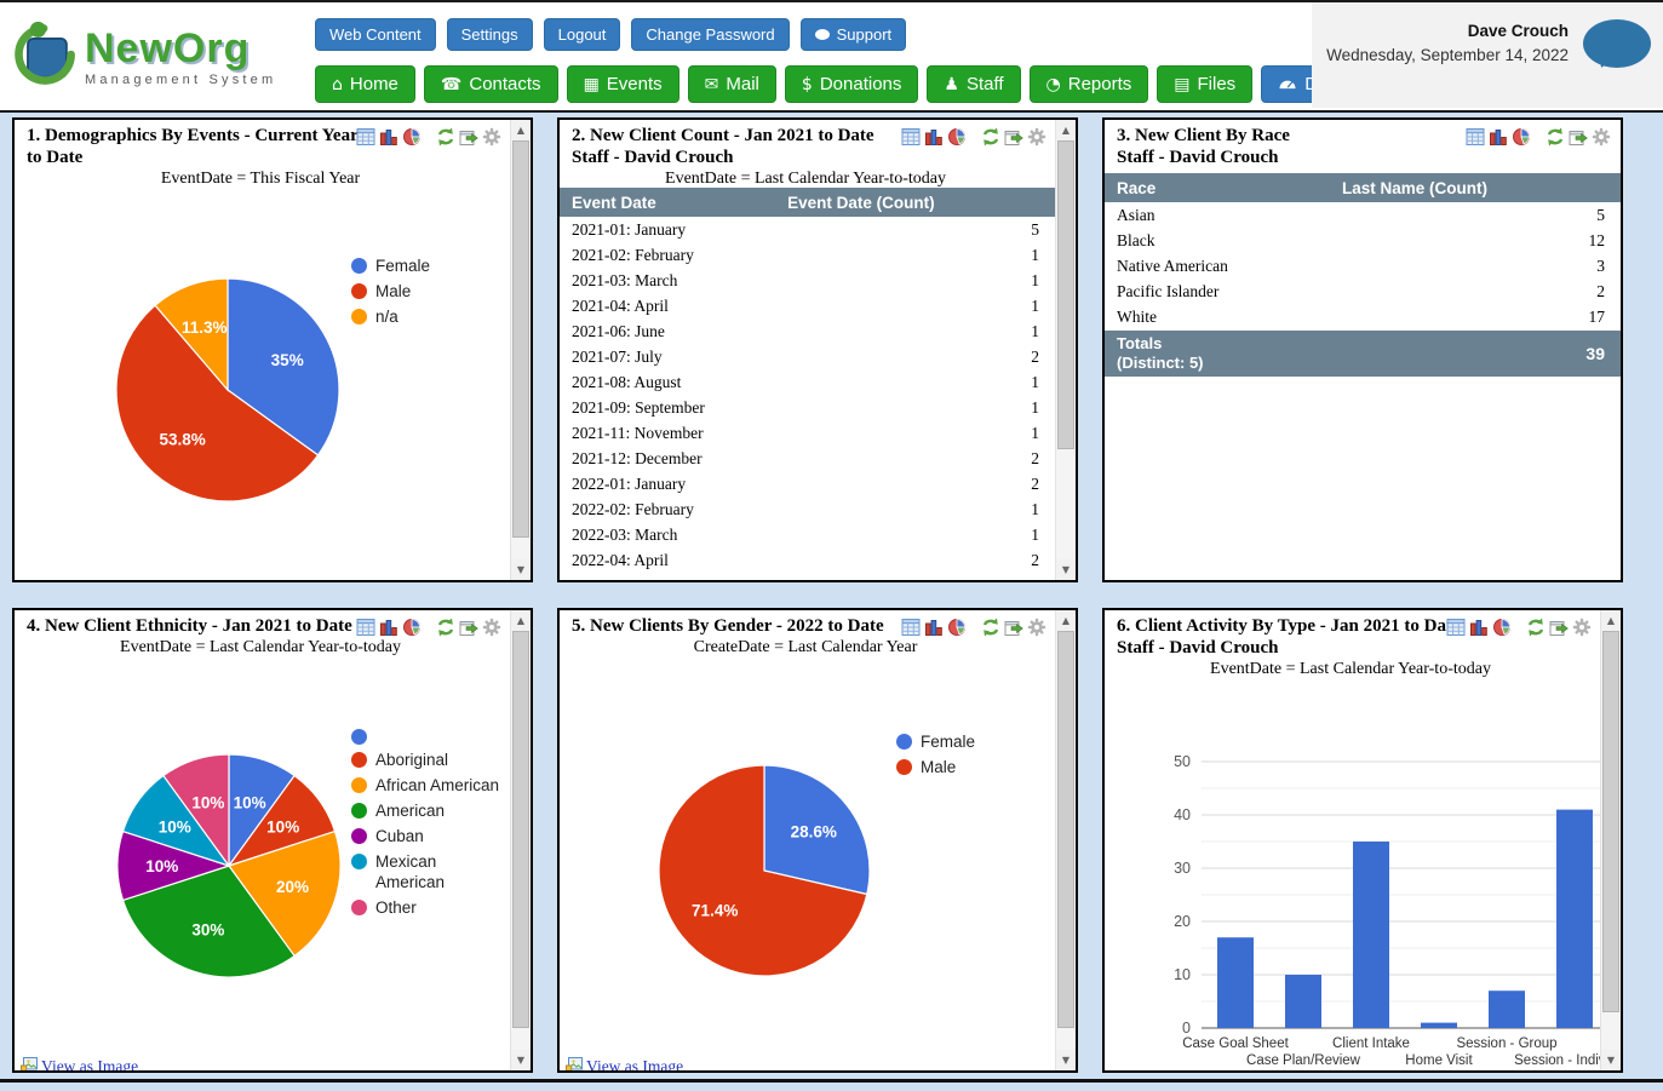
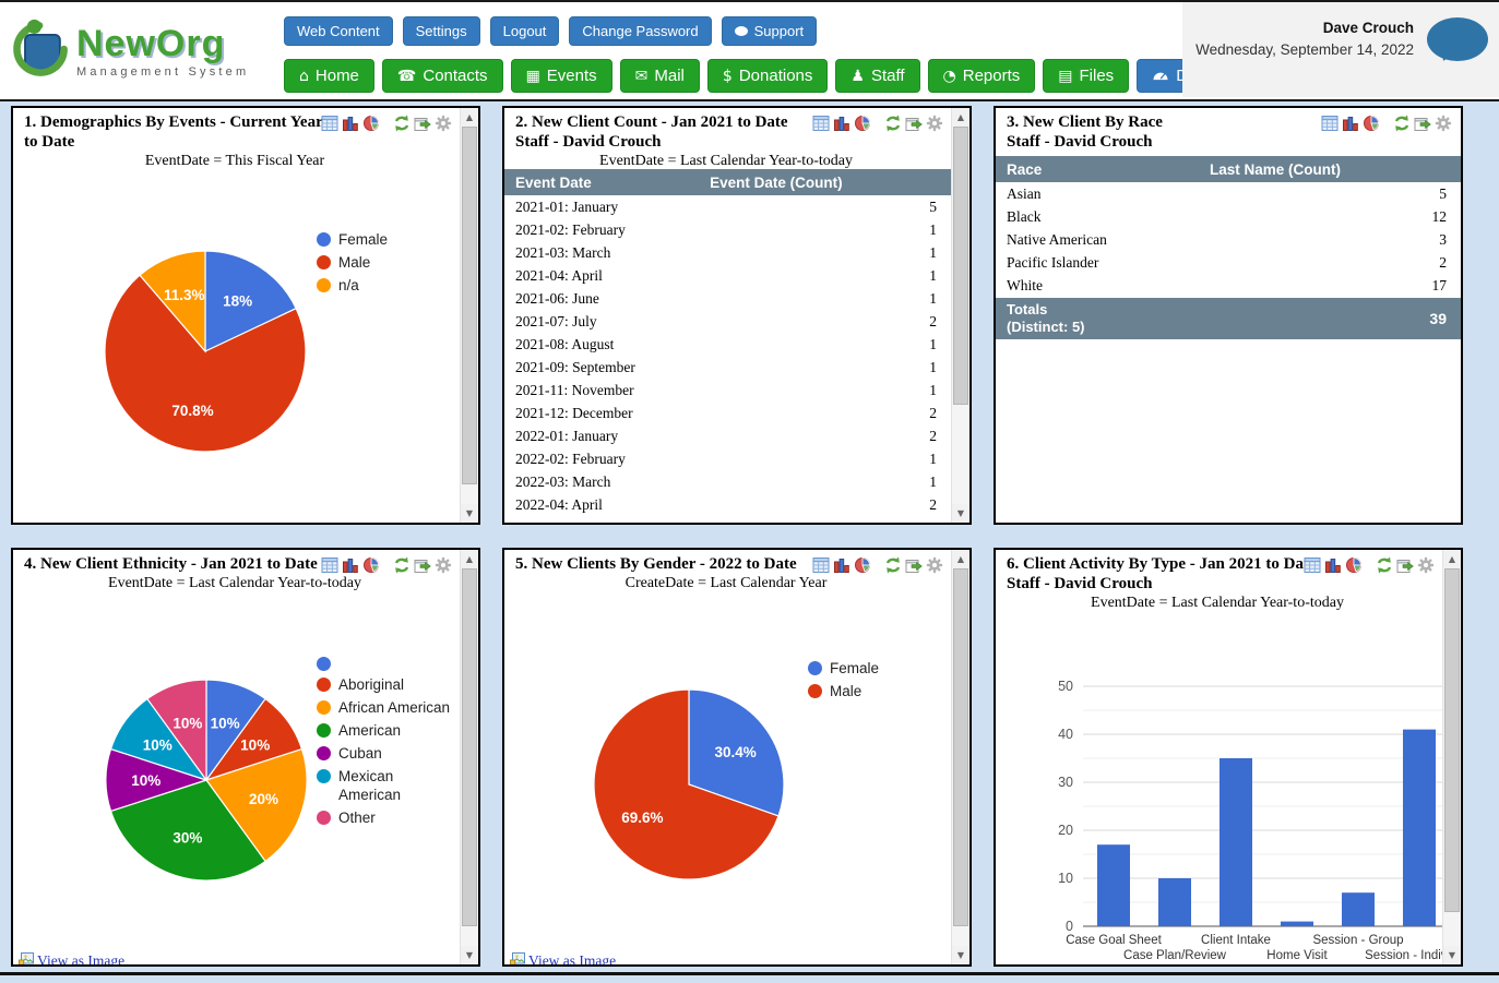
1. Demographics By Events - Current Year to Date/Female: 35% -> 18%
1. Demographics By Events - Current Year to Date/Male: 53.8% -> 70.8%
5. New Clients By Gender - 2022 to Date/Female: 28.6% -> 30.4%
5. New Clients By Gender - 2022 to Date/Male: 71.4% -> 69.6%
